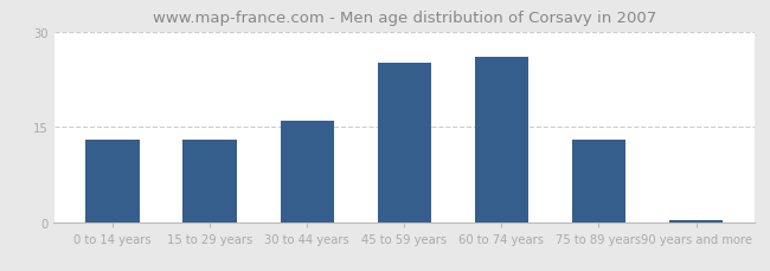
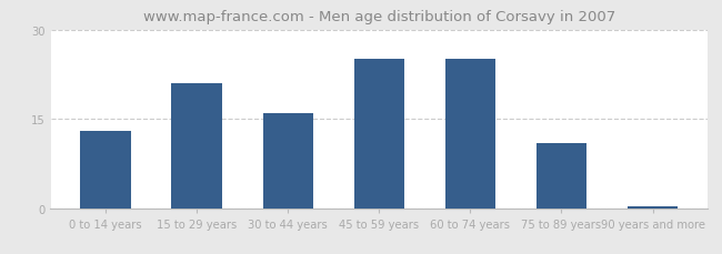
15 to 29 years: 13.0 -> 21.0
60 to 74 years: 26.0 -> 25.0
75 to 89 years: 13.0 -> 11.0
